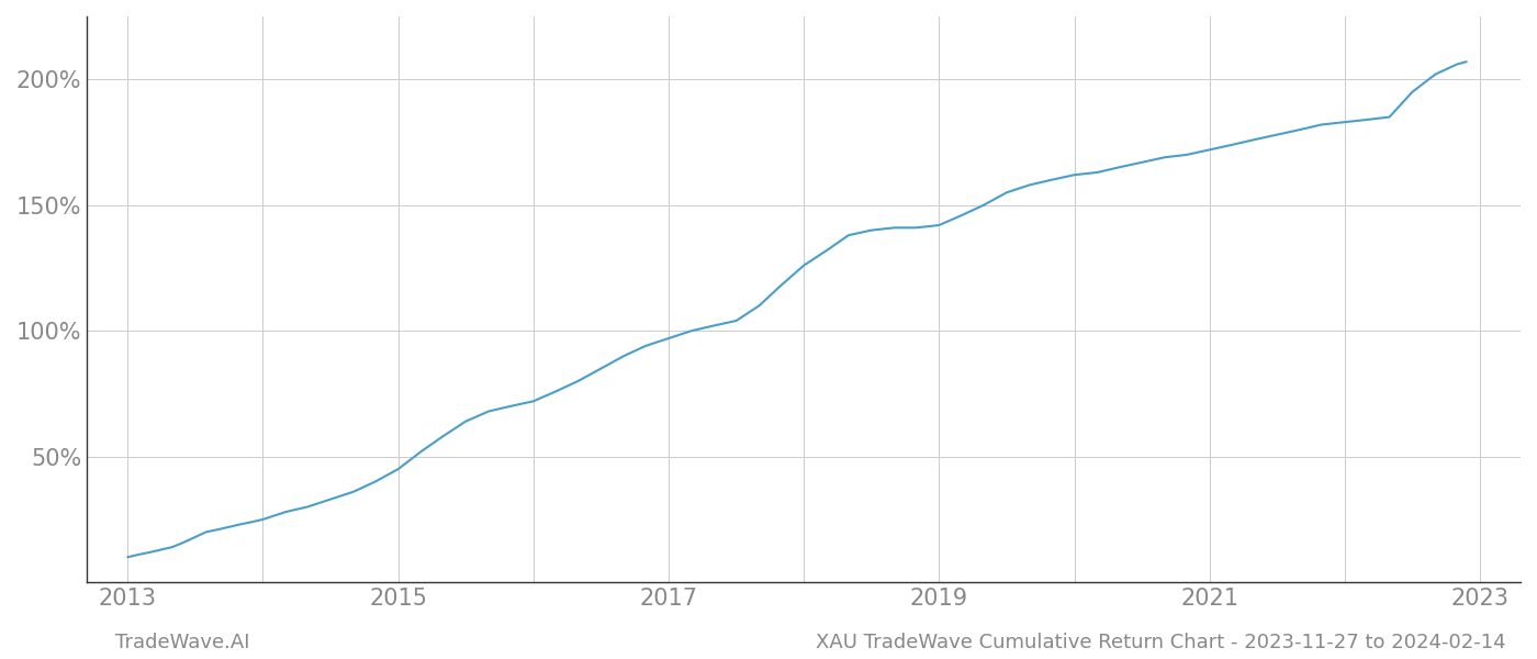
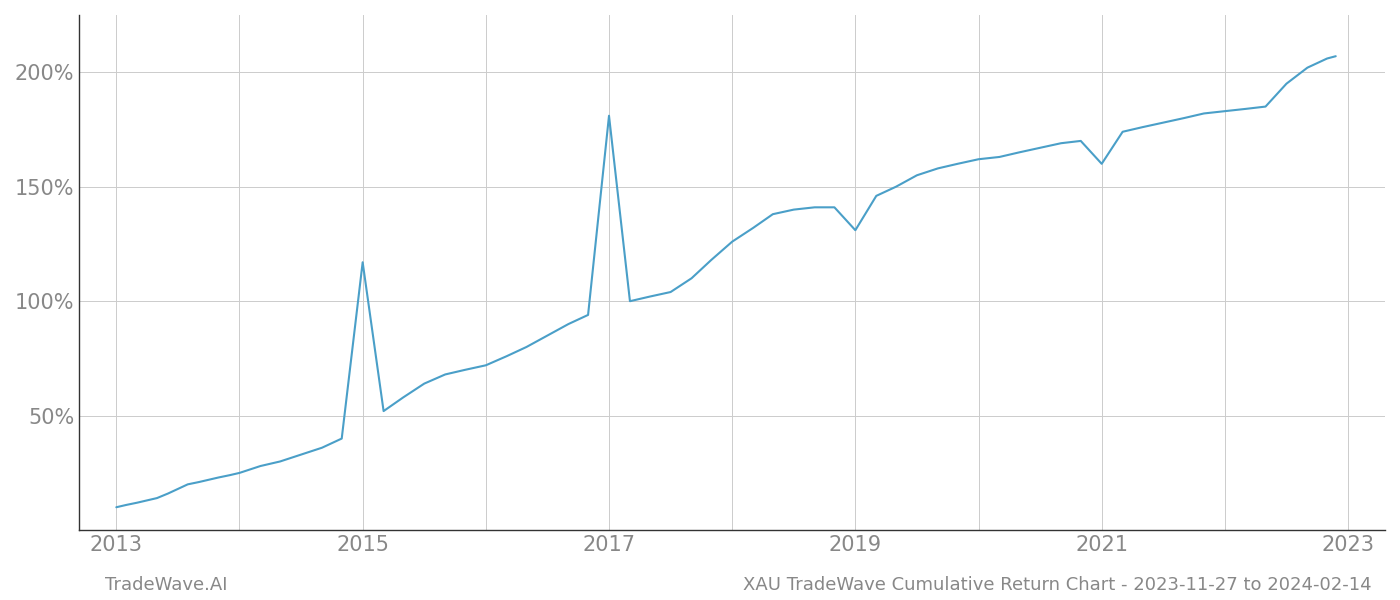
2015: 45% -> 117%
2017: 97% -> 181%
2019: 142% -> 131%
2021: 172% -> 160%
